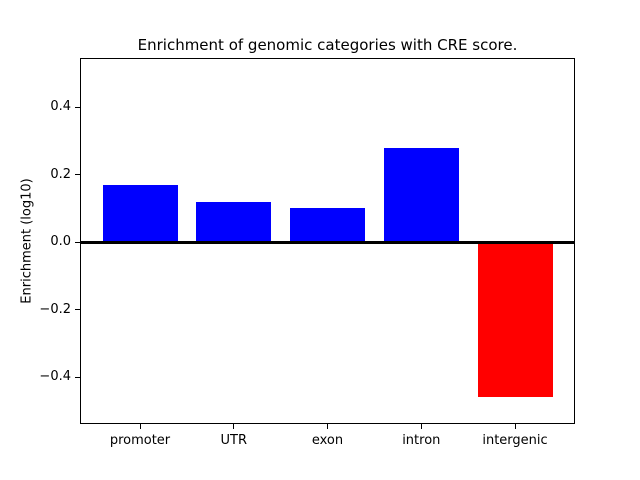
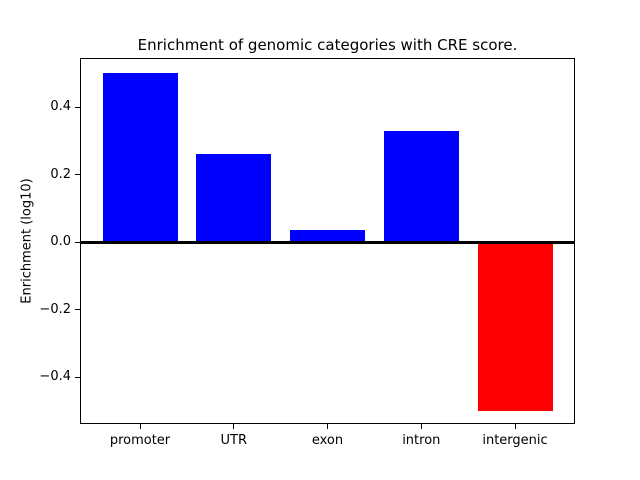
promoter: 0.17 -> 0.50
UTR: 0.12 -> 0.26
exon: 0.10 -> 0.04
intron: 0.28 -> 0.33
intergenic: -0.46 -> -0.50
